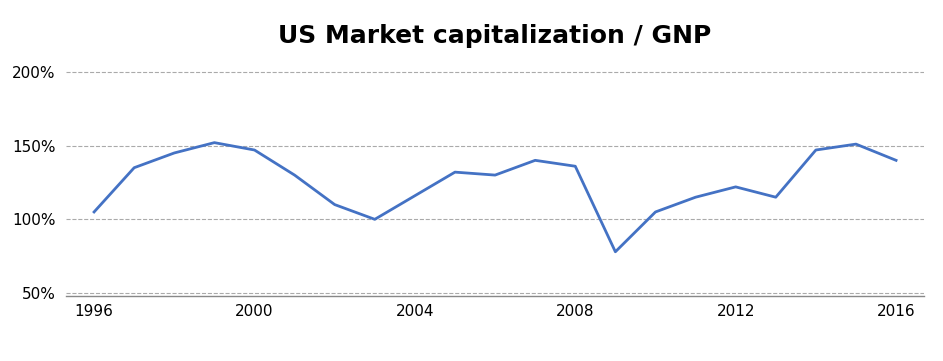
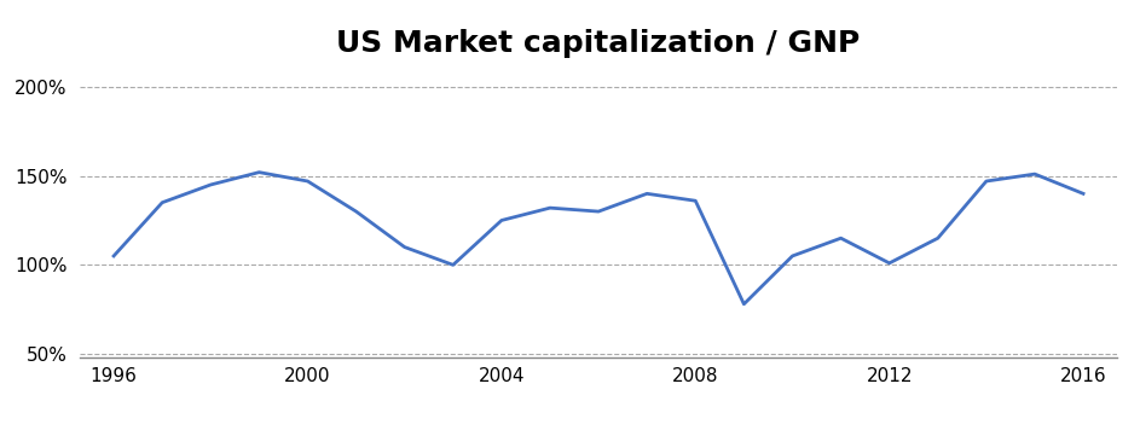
2004: 116% -> 125%
2012: 122% -> 101%
